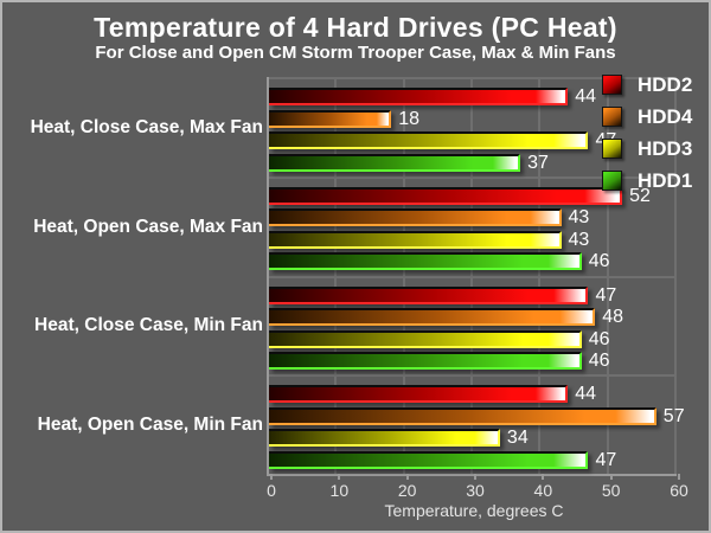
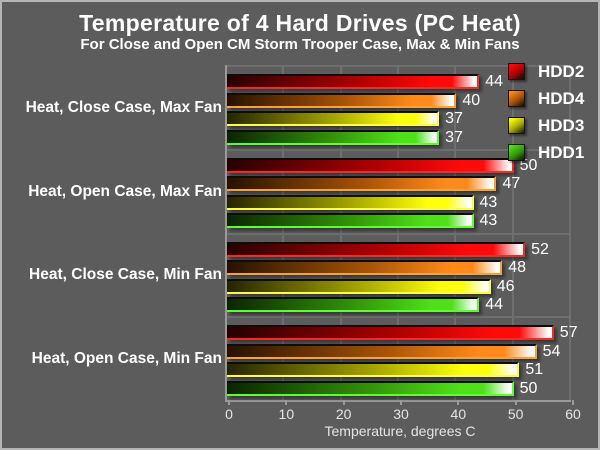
HDD4/Heat, Close Case, Max Fan: 18 -> 40
HDD3/Heat, Close Case, Max Fan: 47 -> 37
HDD2/Heat, Open Case, Max Fan: 52 -> 50
HDD4/Heat, Open Case, Max Fan: 43 -> 47
HDD1/Heat, Open Case, Max Fan: 46 -> 43
HDD2/Heat, Close Case, Min Fan: 47 -> 52
HDD1/Heat, Close Case, Min Fan: 46 -> 44
HDD2/Heat, Open Case, Min Fan: 44 -> 57
HDD4/Heat, Open Case, Min Fan: 57 -> 54
HDD3/Heat, Open Case, Min Fan: 34 -> 51
HDD1/Heat, Open Case, Min Fan: 47 -> 50
